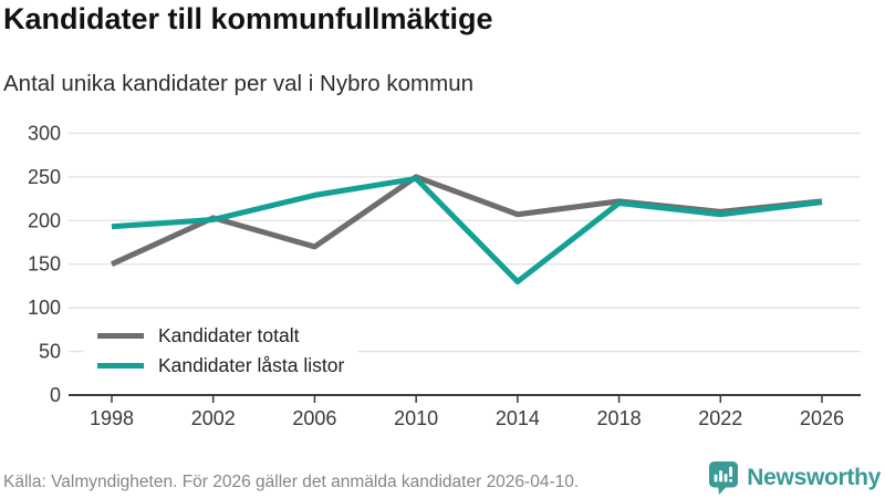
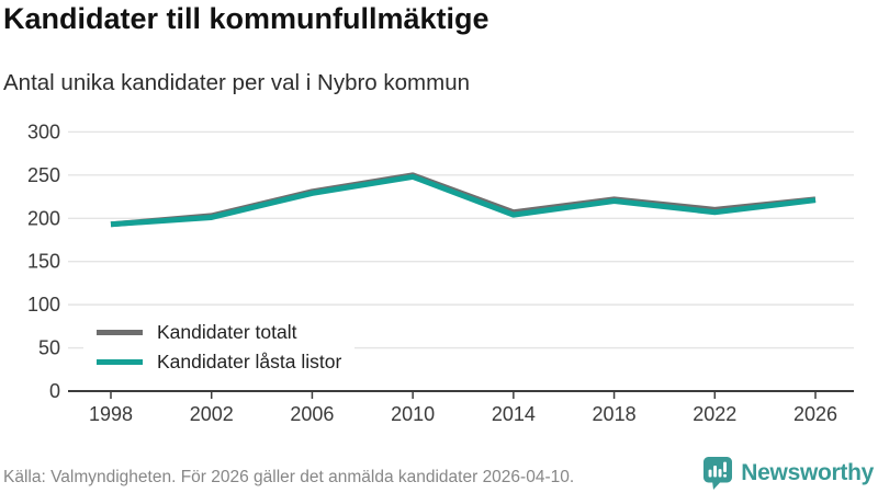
Kandidater totalt/1998: 150 -> 190
Kandidater totalt/2006: 170 -> 230
Kandidater låsta listor/2014: 130 -> 200
